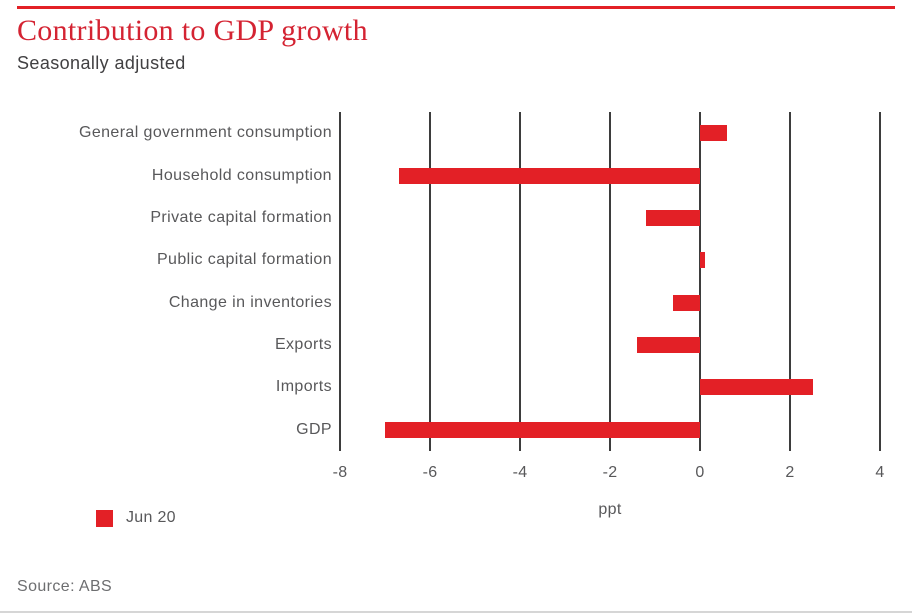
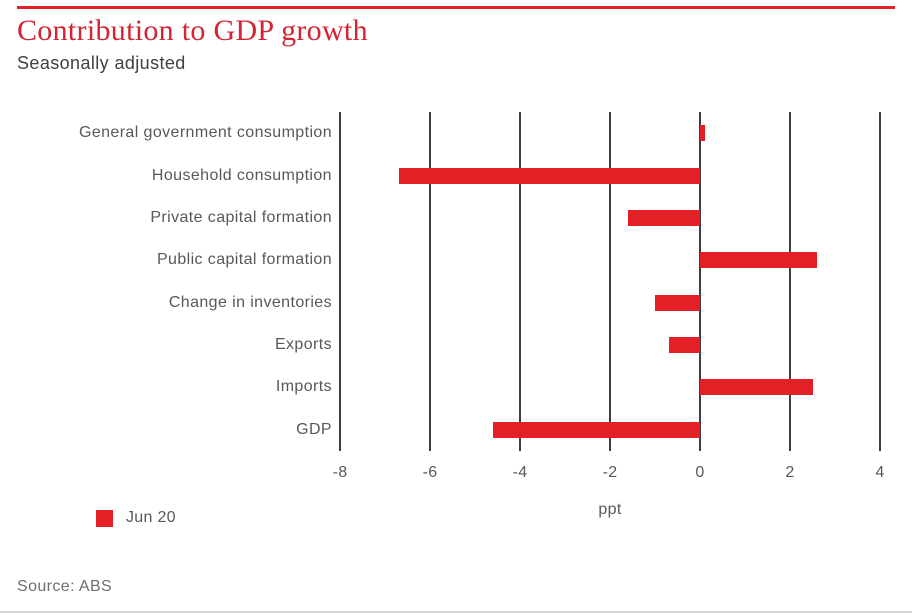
General government consumption: 0.6 -> 0.1
Private capital formation: -1.2 -> -1.6
Public capital formation: 0.1 -> 2.6
Change in inventories: -0.6 -> -1.0
Exports: -1.4 -> -0.7
GDP: -7.0 -> -4.6
